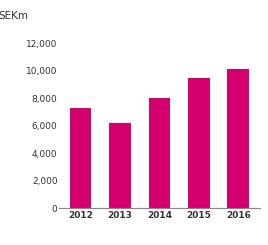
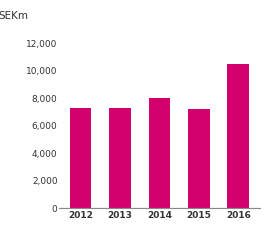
2013: 6,200 -> 7,300
2015: 9,500 -> 7,200
2016: 10,100 -> 10,500
